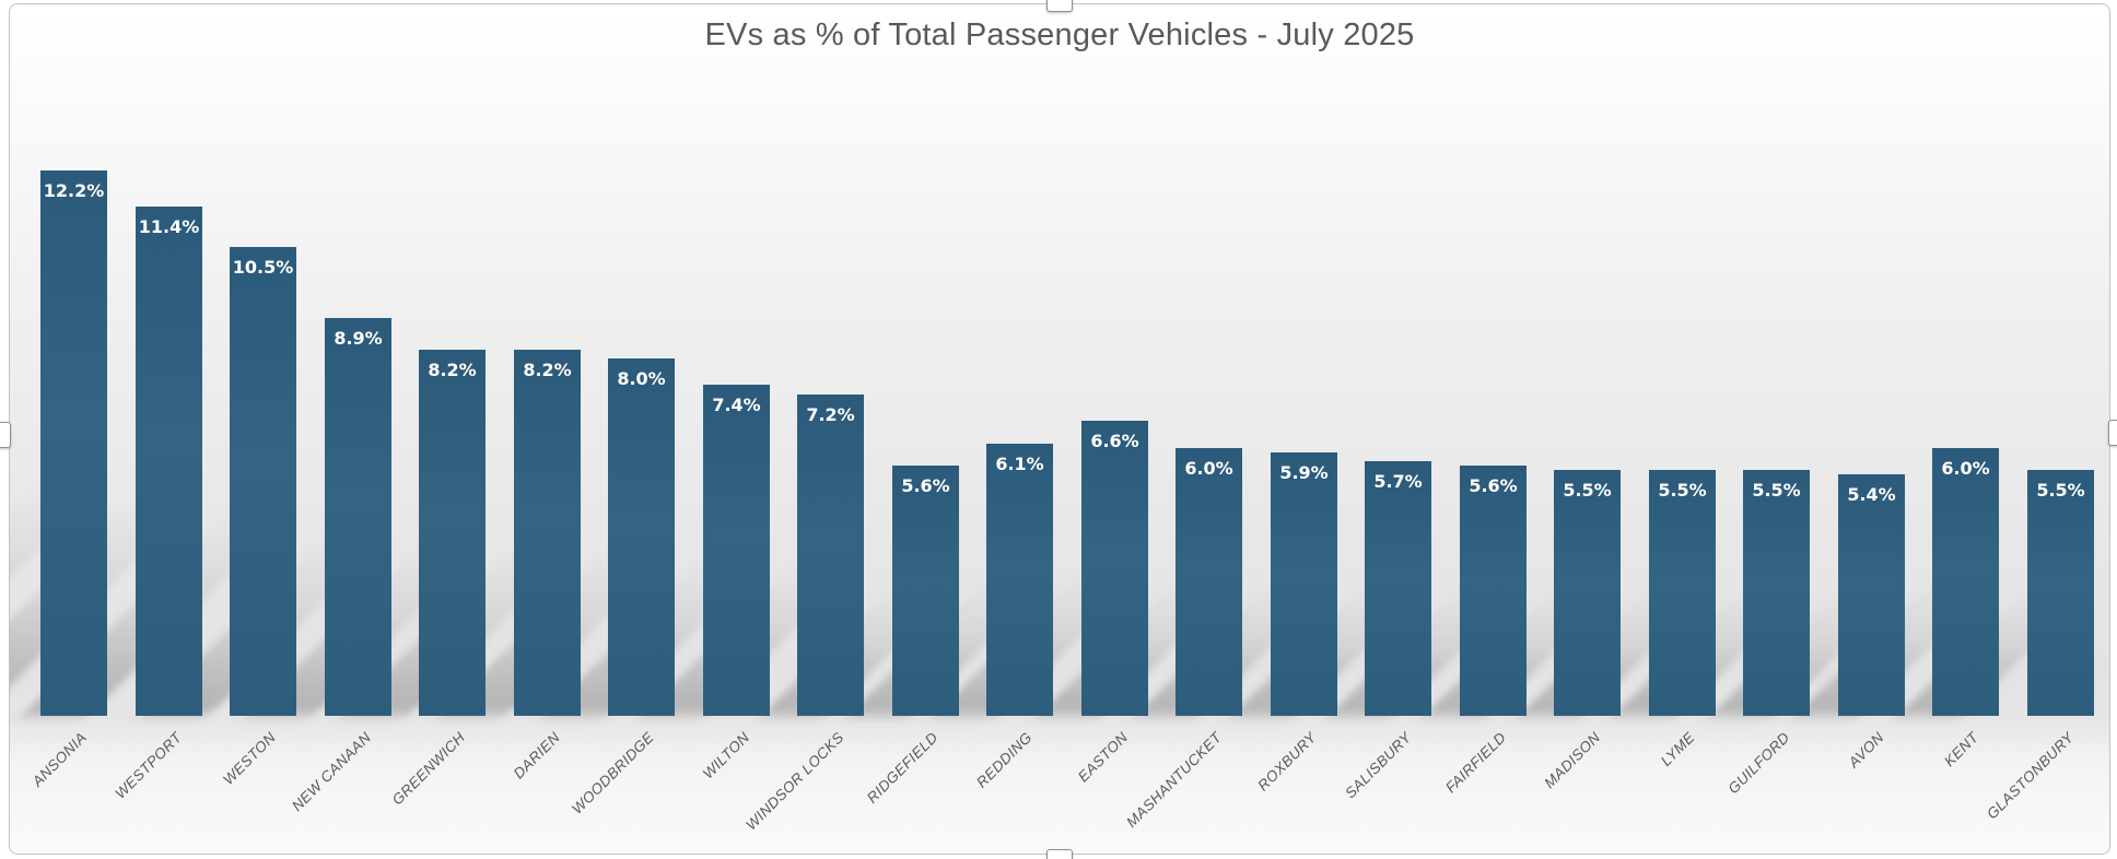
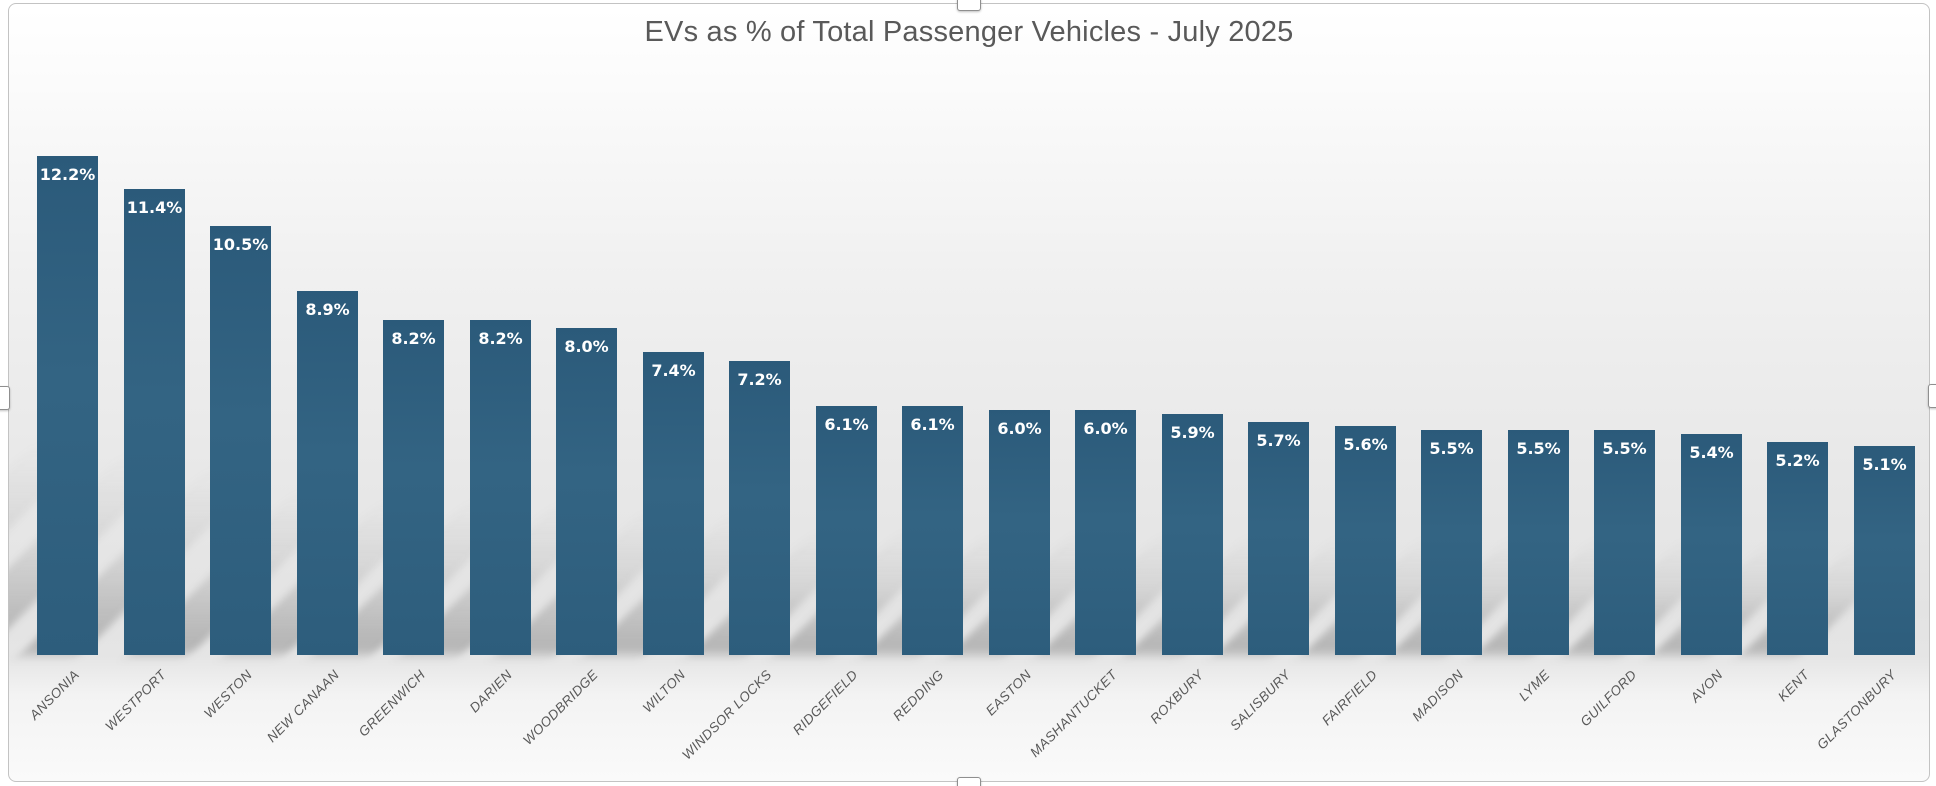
RIDGEFIELD: 5.6% -> 6.1%
EASTON: 6.6% -> 6.0%
KENT: 6.0% -> 5.2%
GLASTONBURY: 5.5% -> 5.1%
